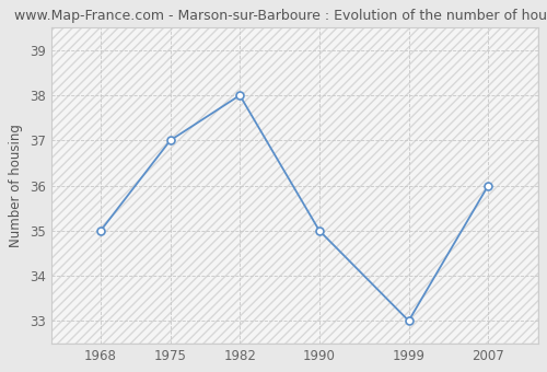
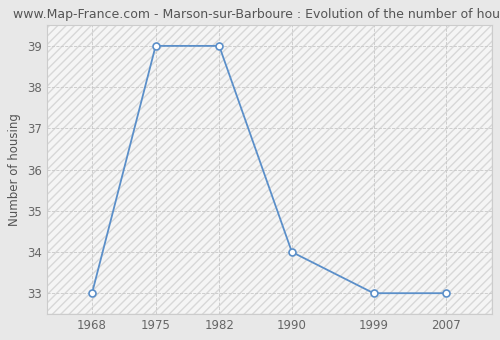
1968: 35 -> 33
1975: 37 -> 39
1982: 38 -> 39
1990: 35 -> 34
2007: 36 -> 33
